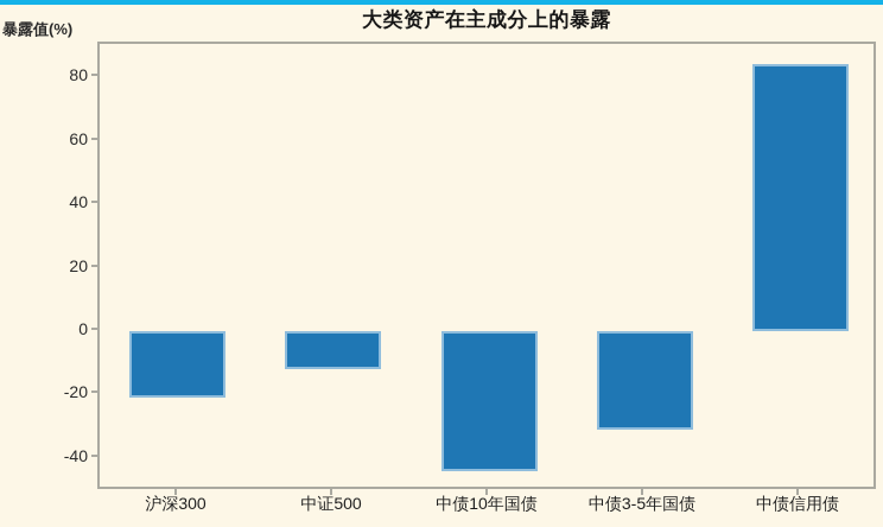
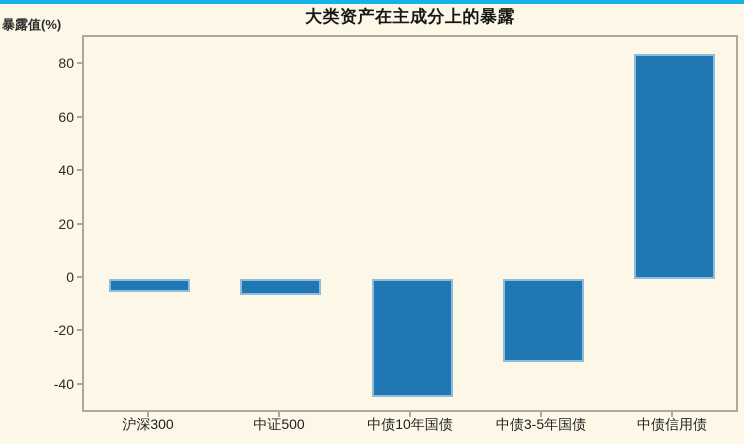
沪深300: -21 -> -5
中证500: -12 -> -6
